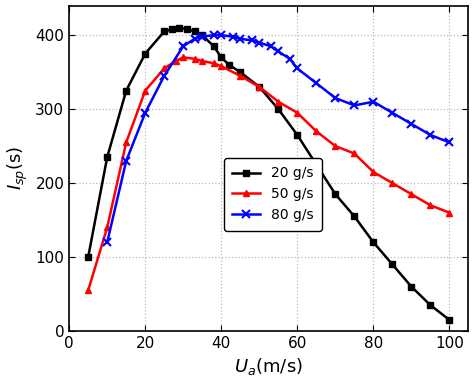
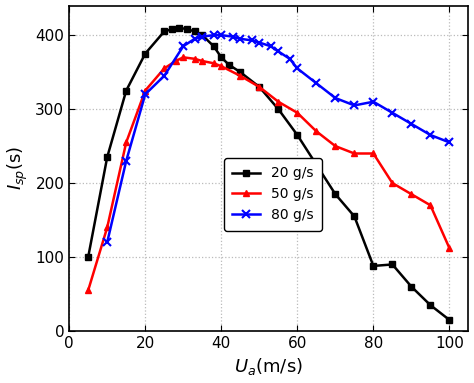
80 g/s/20: 295 -> 320
20 g/s/80: 120 -> 88
50 g/s/80: 215 -> 240
50 g/s/100: 160 -> 112
